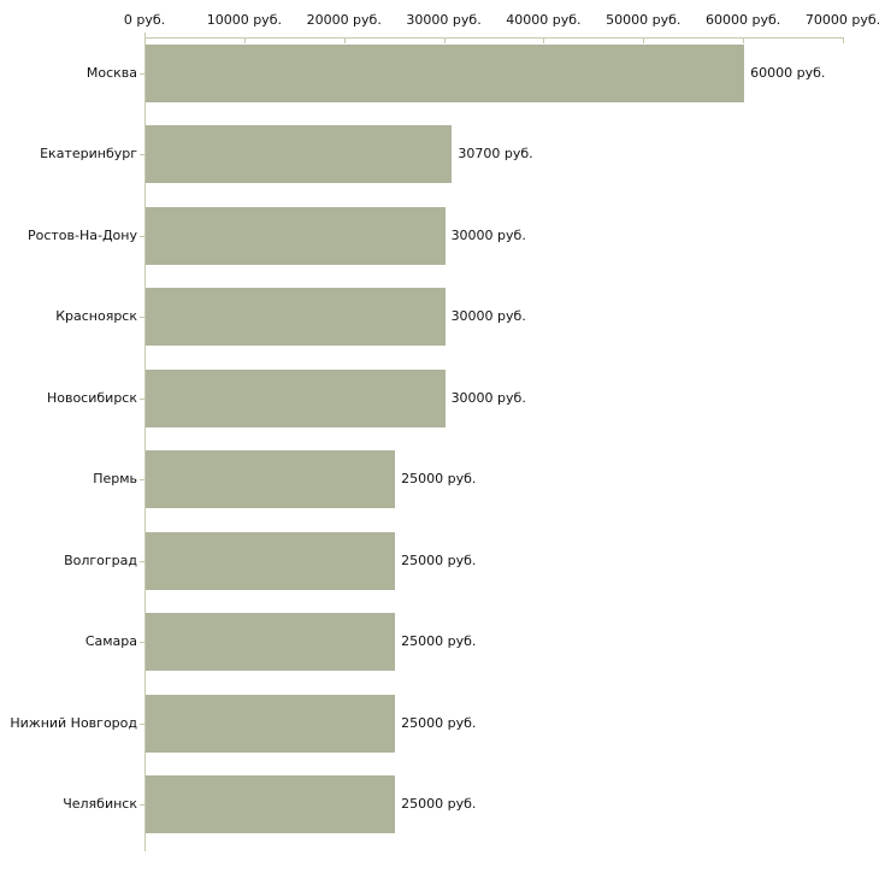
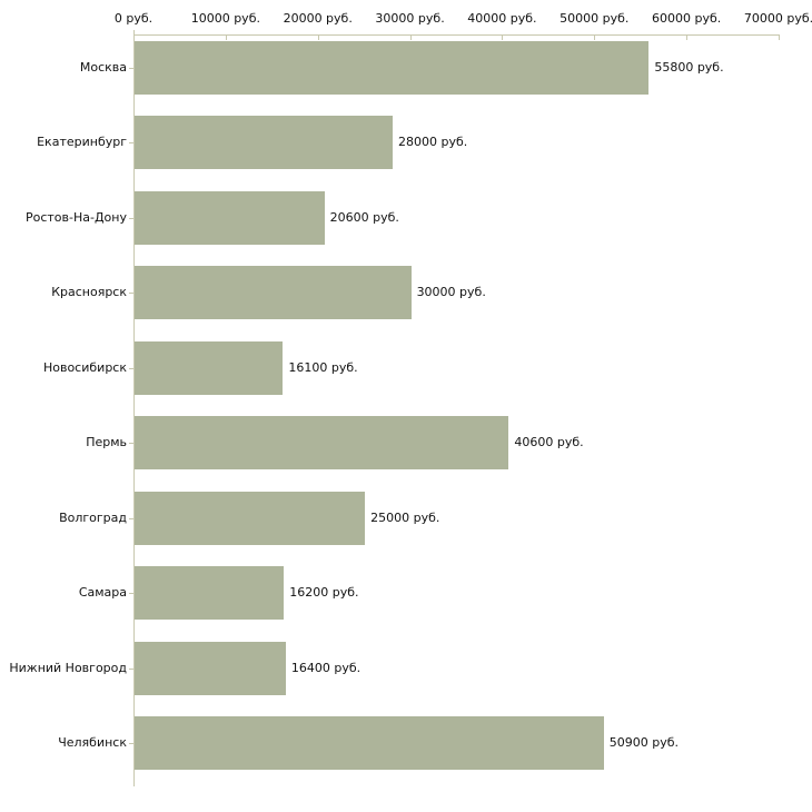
Москва: 60000 -> 55800
Екатеринбург: 30700 -> 28000
Ростов-На-Дону: 30000 -> 20600
Новосибирск: 30000 -> 16100
Пермь: 25000 -> 40600
Самара: 25000 -> 16200
Нижний Новгород: 25000 -> 16400
Челябинск: 25000 -> 50900
